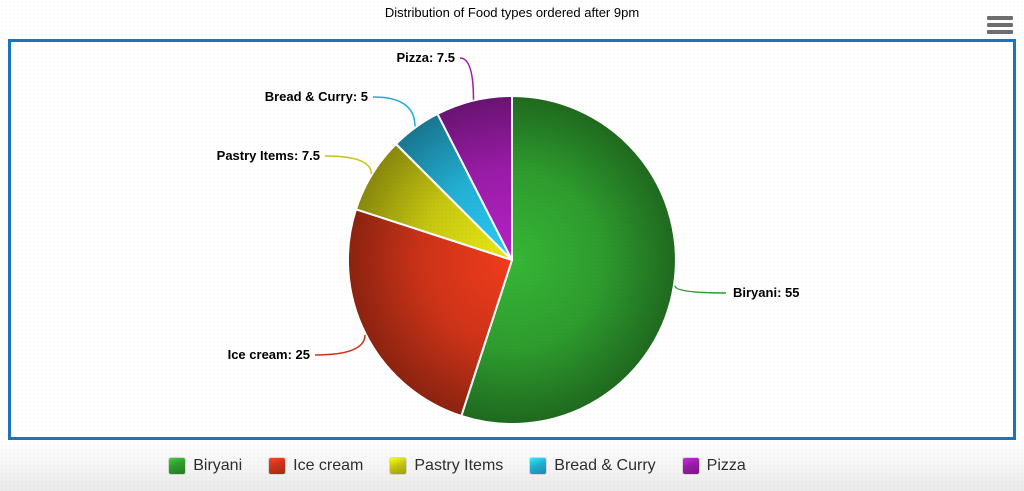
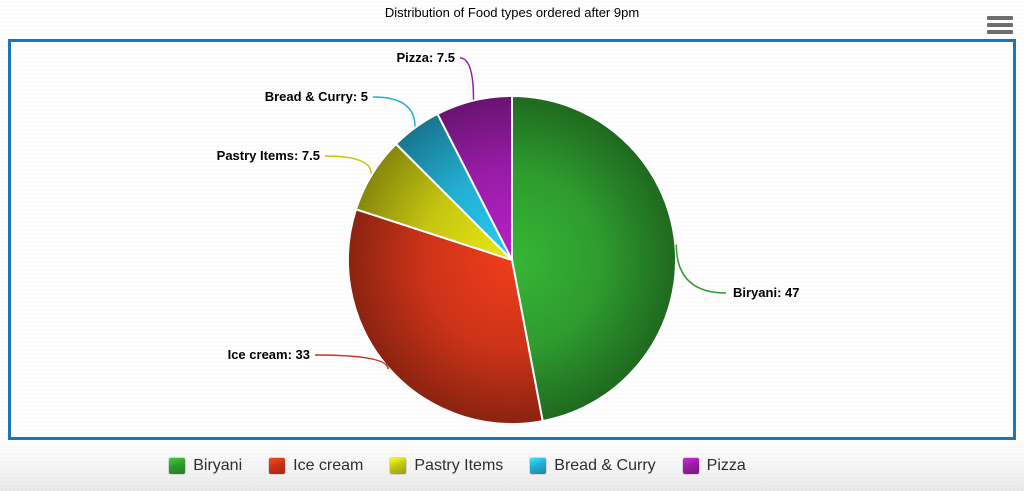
Biryani: 55 -> 47
Ice cream: 25 -> 33
